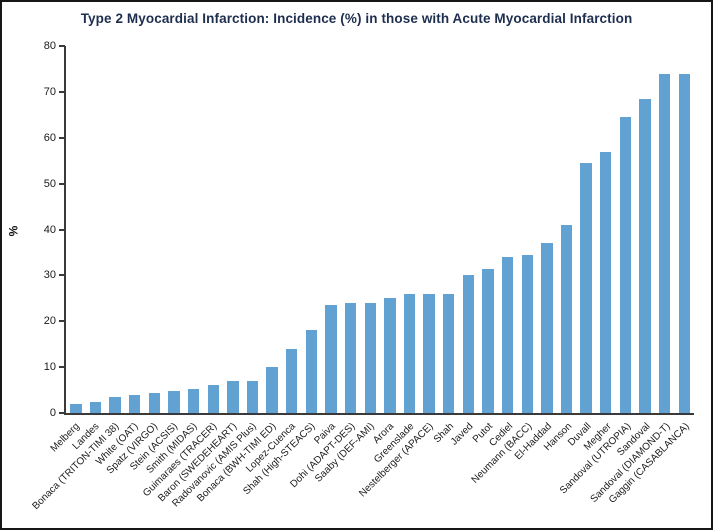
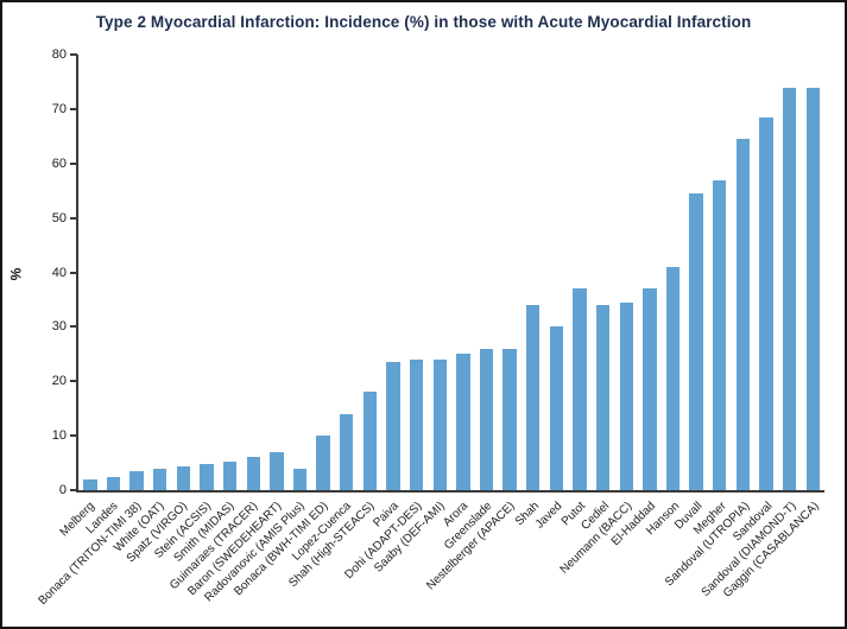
Radovanovic (AMIS Plus): 7 -> 4
Shah: 26 -> 34
Putot: 32 -> 37
